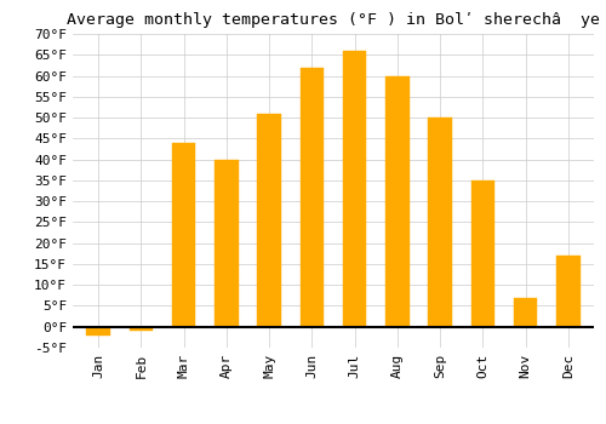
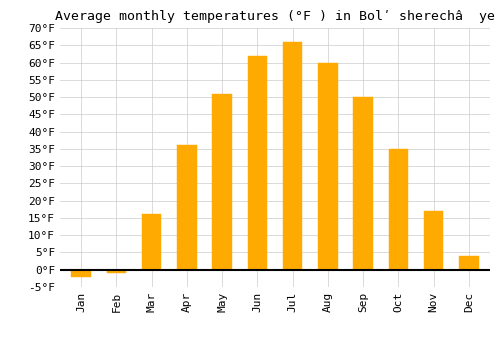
Mar: 44°F -> 16°F
Apr: 40°F -> 36°F
Nov: 7°F -> 17°F
Dec: 17°F -> 4°F
